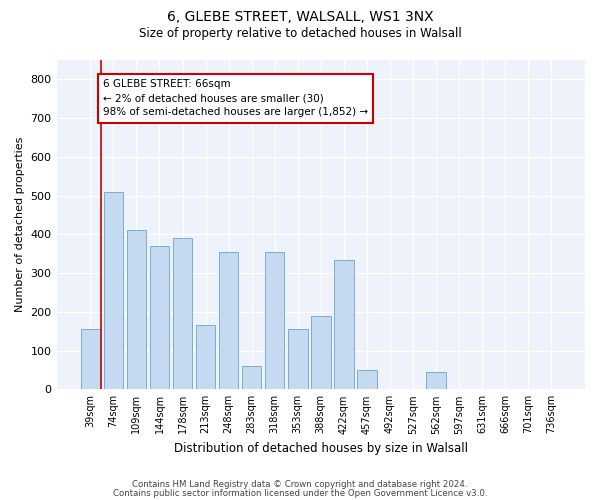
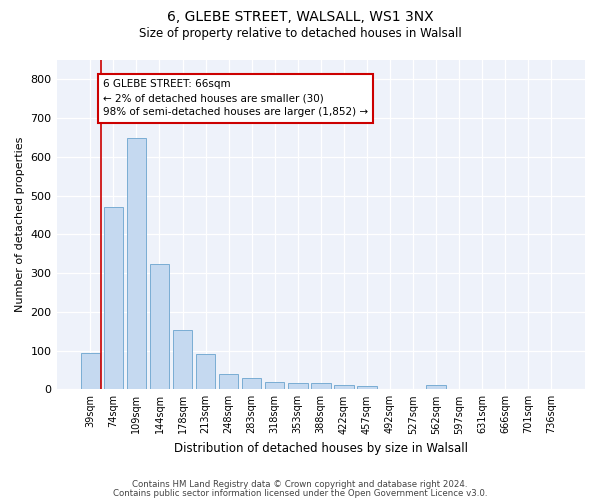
39sqm: 155 -> 95
74sqm: 510 -> 470
109sqm: 410 -> 648
144sqm: 370 -> 323
178sqm: 390 -> 153
213sqm: 165 -> 90
248sqm: 355 -> 40
283sqm: 60 -> 28
318sqm: 355 -> 20
353sqm: 155 -> 16
388sqm: 190 -> 15
422sqm: 335 -> 10
457sqm: 50 -> 8
562sqm: 45 -> 10
